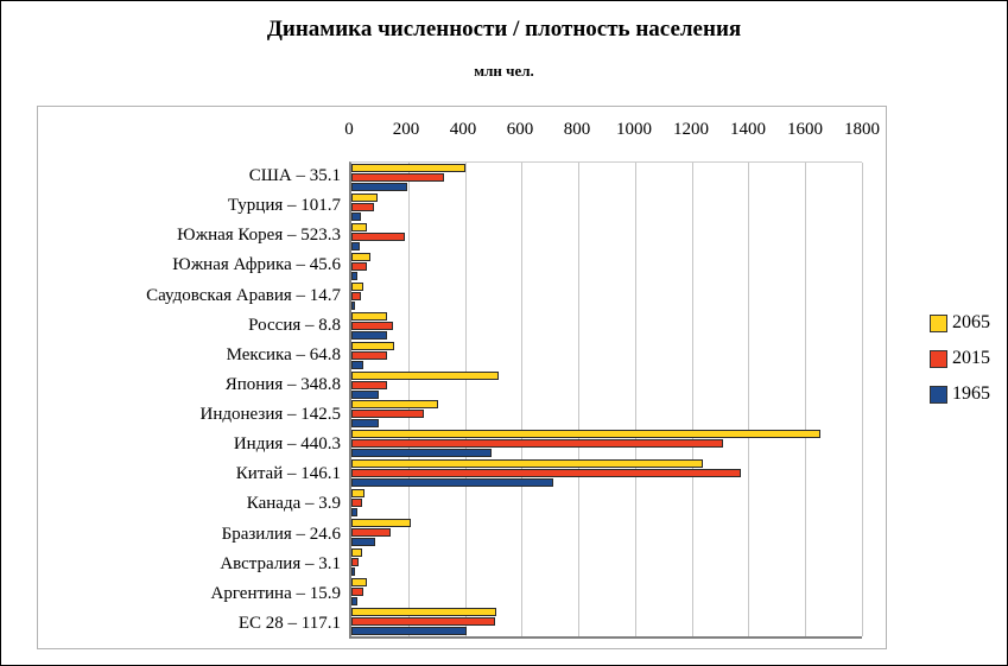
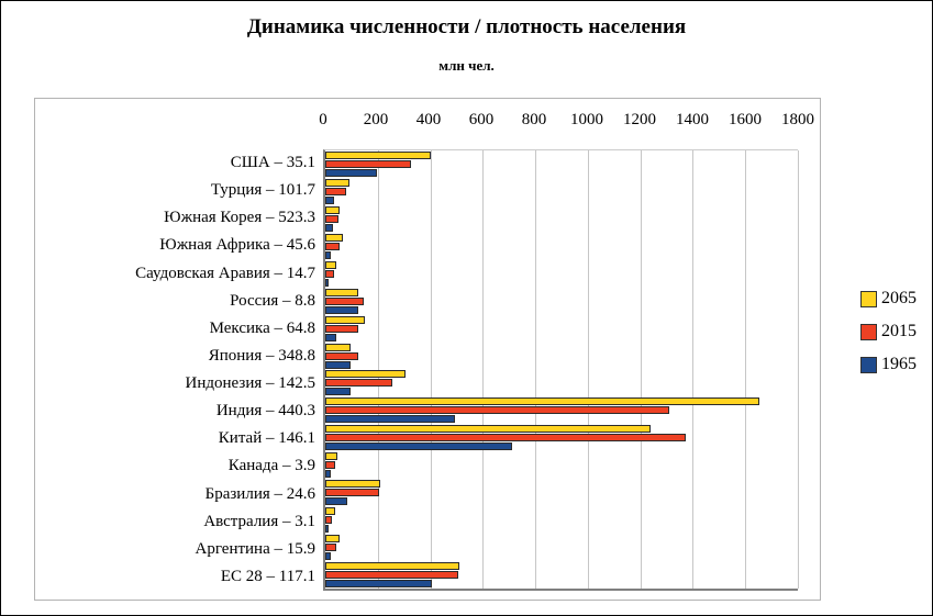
2015/Южная Корея – 523.3: 190 -> 50
2065/Япония – 348.8: 520 -> 100
2015/Бразилия – 24.6: 140 -> 200
